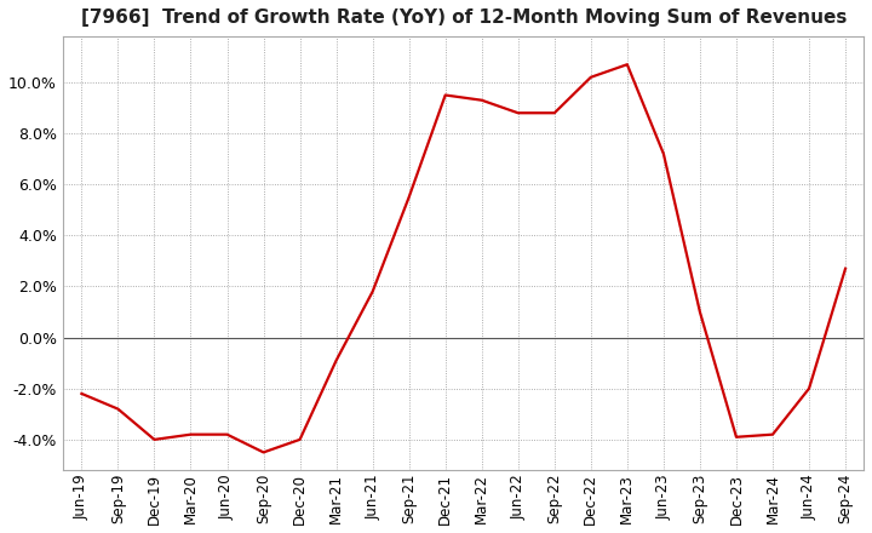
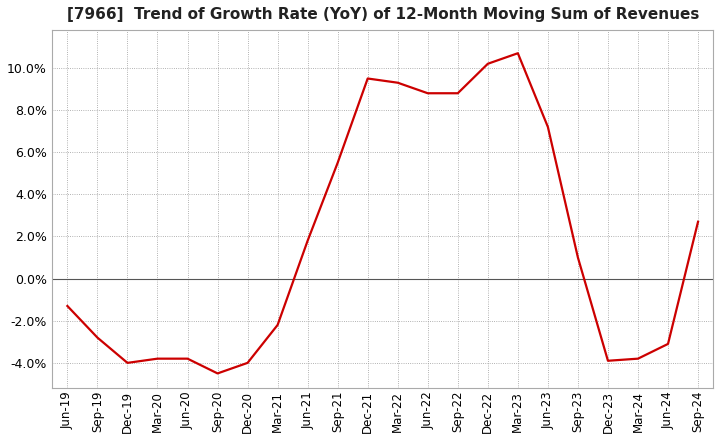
Jun-19: -2.2% -> -1.3%
Mar-21: -0.9% -> -2.2%
Jun-24: -2.0% -> -3.1%
